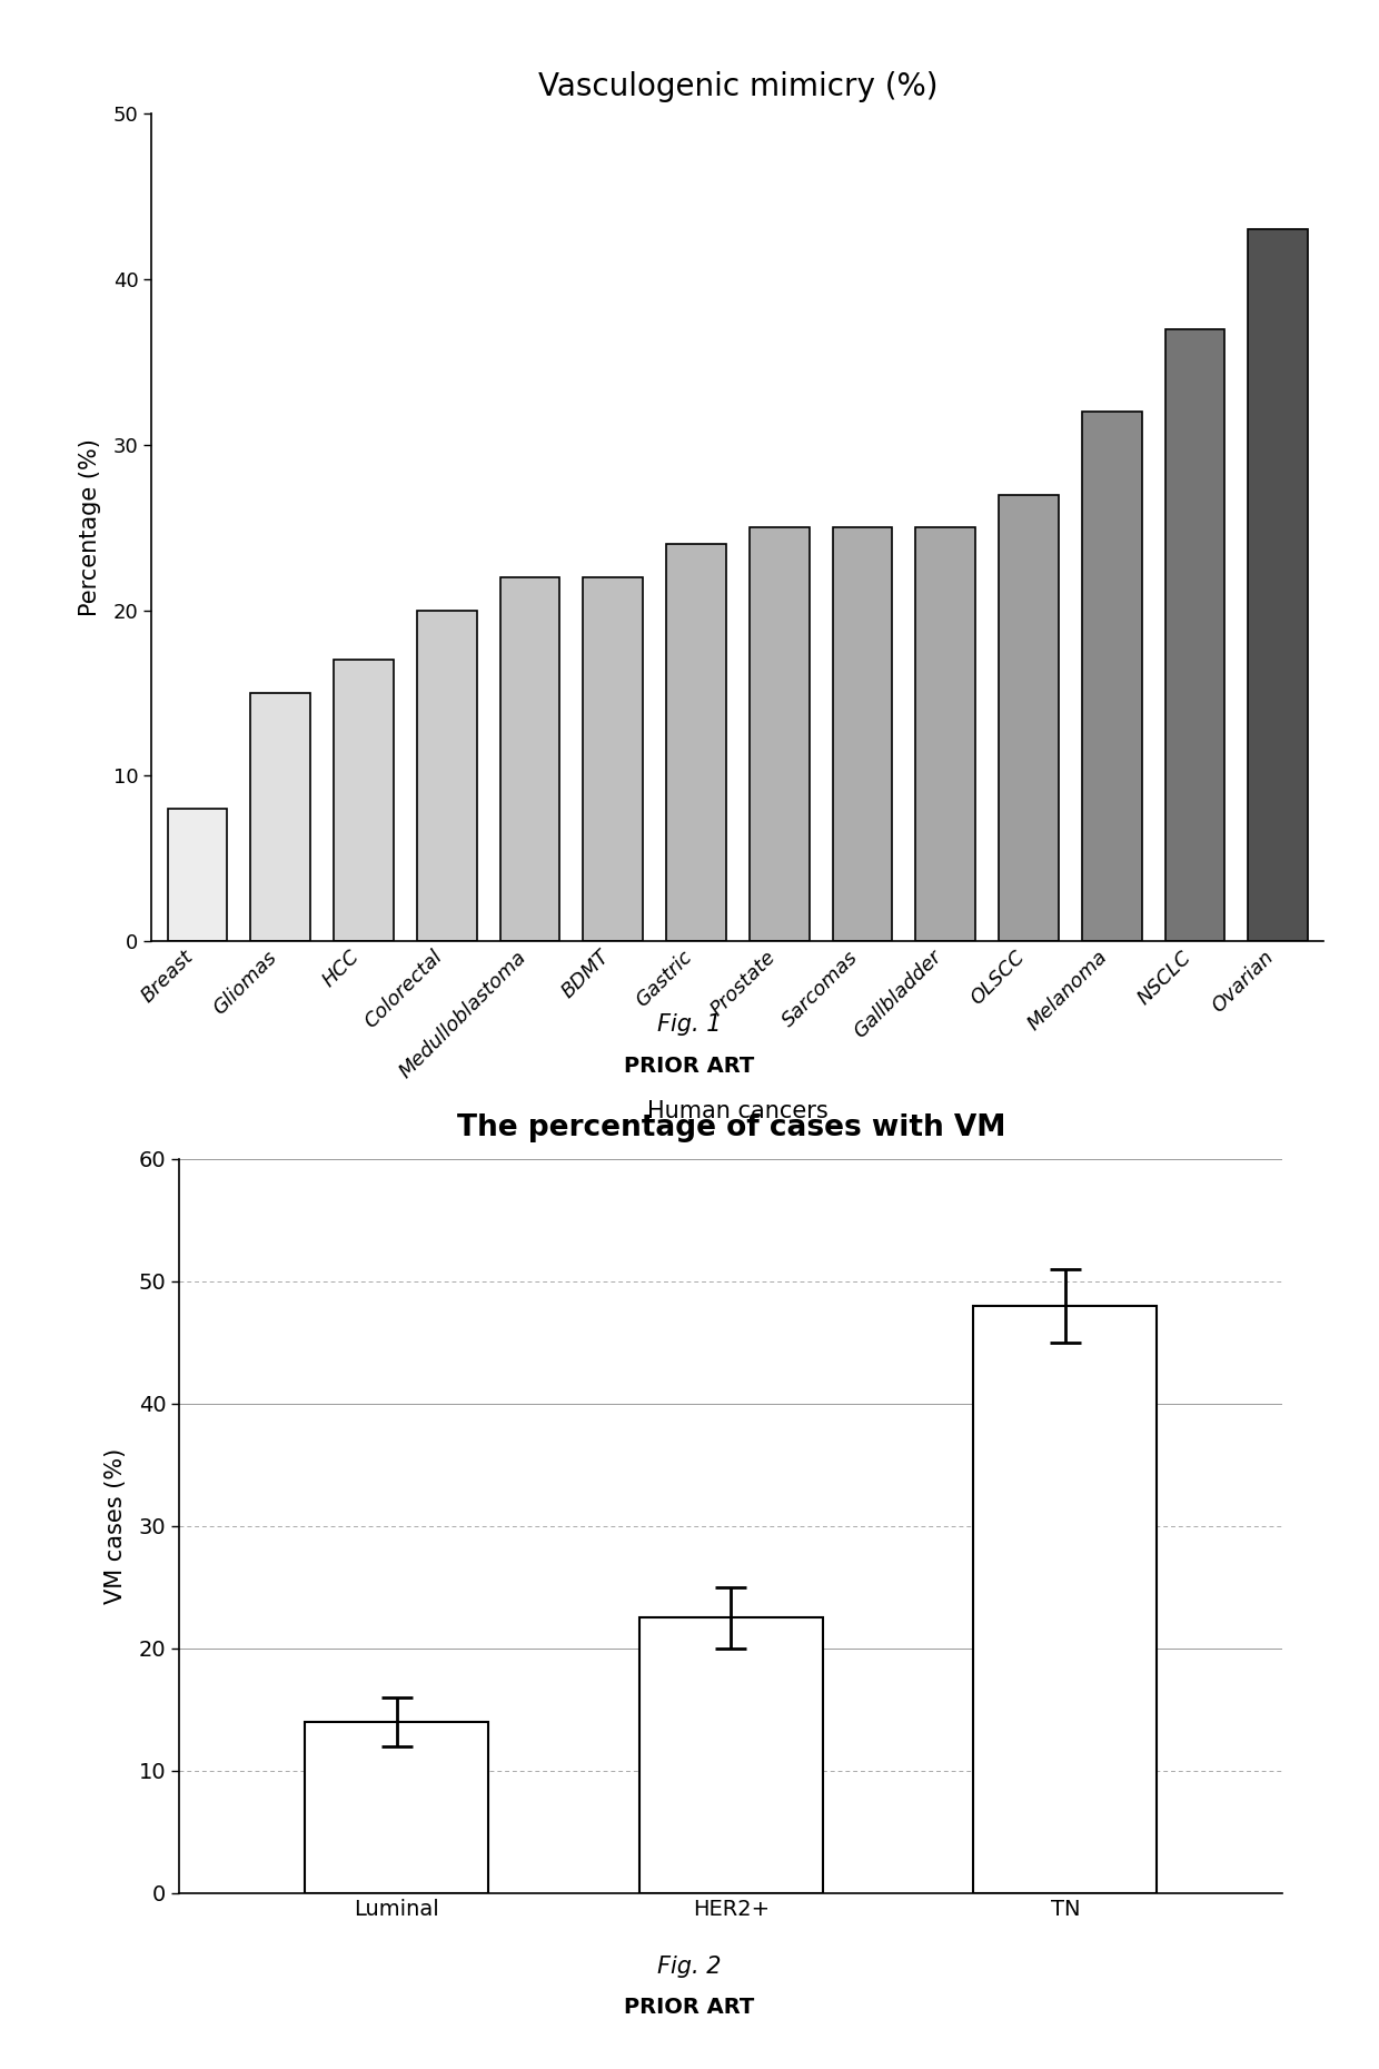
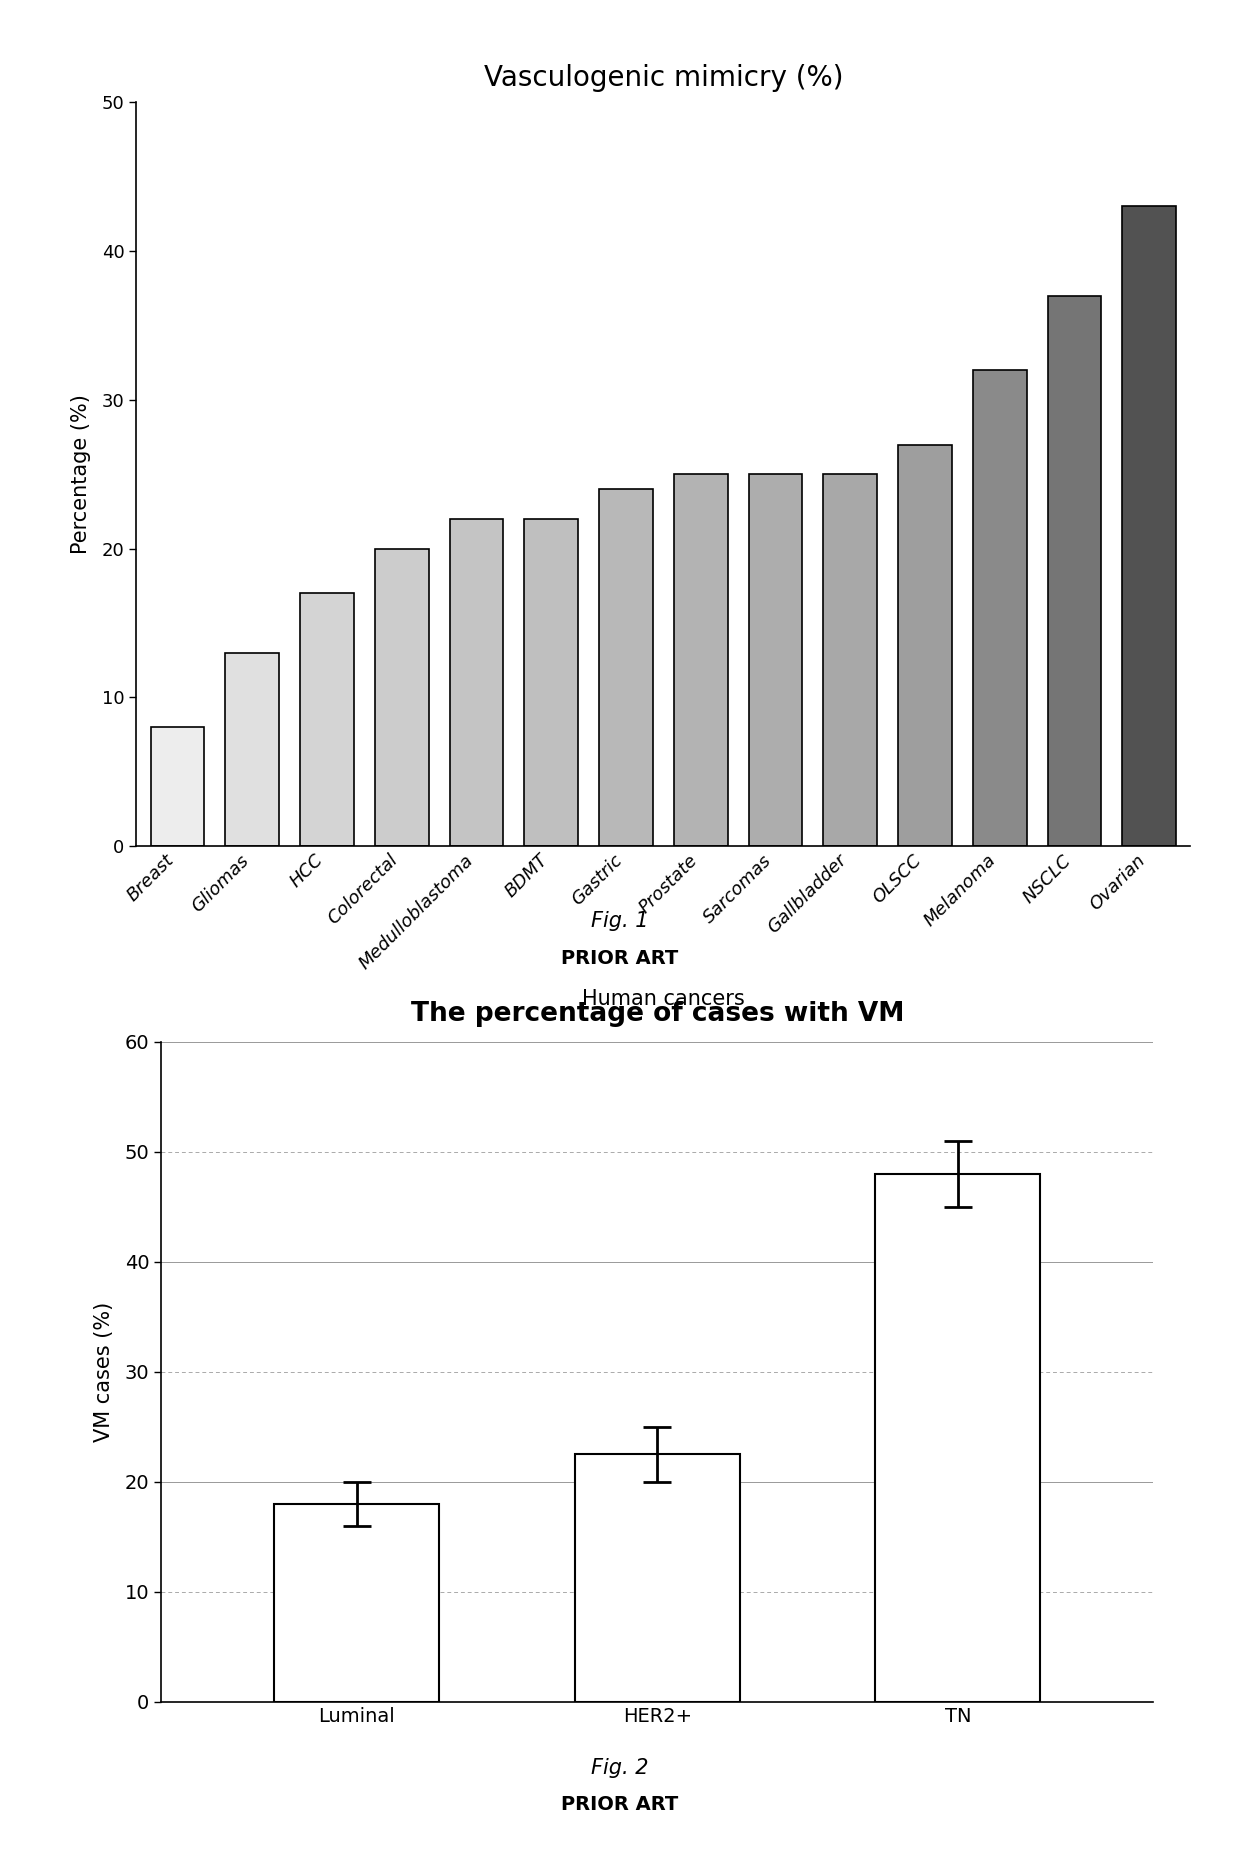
Vasculogenic mimicry (%)/Gliomas: 15 -> 13
The percentage of cases with VM/Luminal: 14.0 -> 18.0
